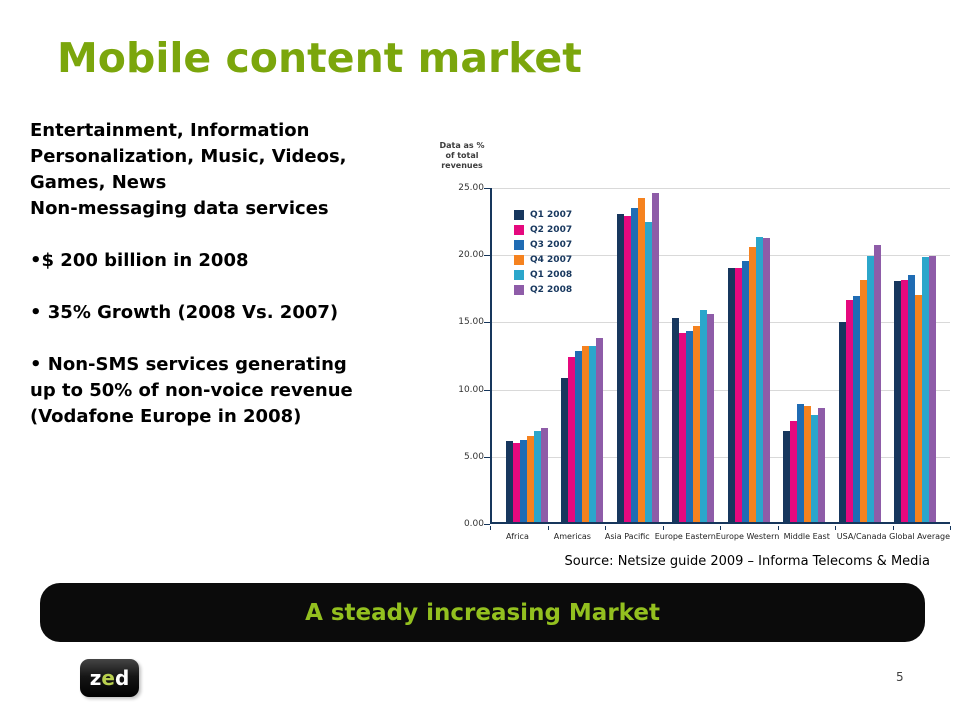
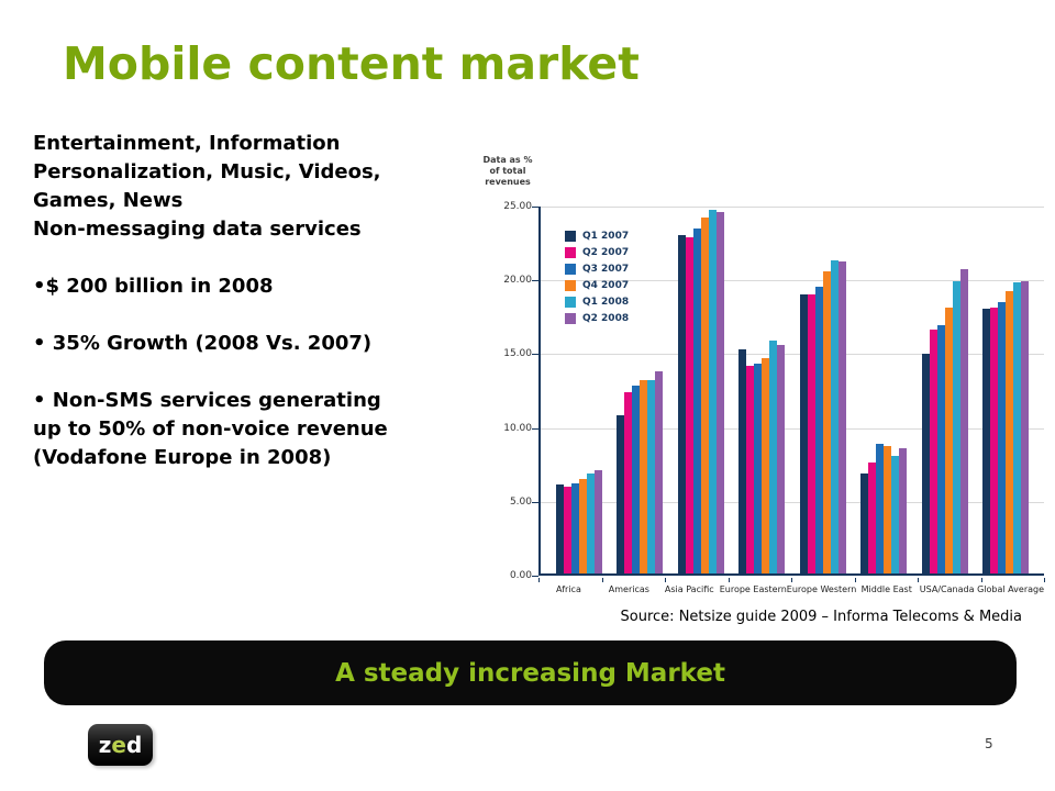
Q1 2008/Asia Pacific: 22.3 -> 24.6
Q4 2007/Global Average: 16.9 -> 19.1
